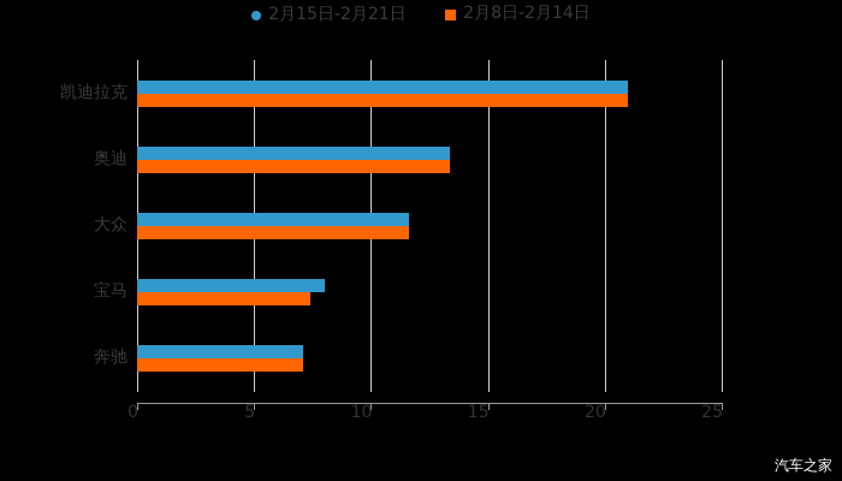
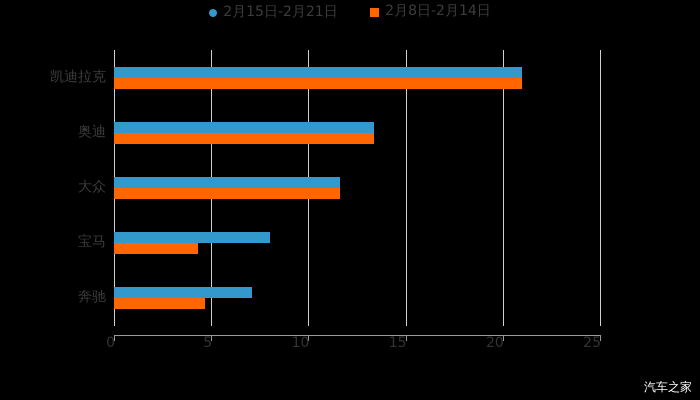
2月8日-2月14日/宝马: 7.4 -> 4.3
2月8日-2月14日/奔驰: 7.1 -> 4.7
